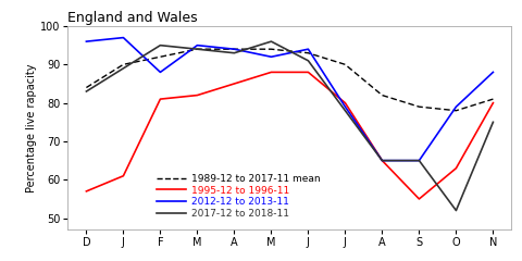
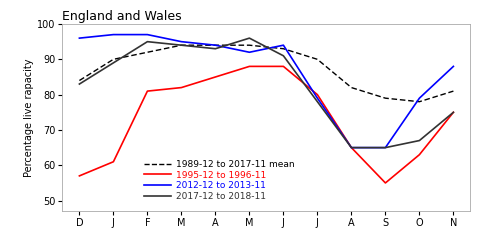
2012-12 to 2013-11/F: 88 -> 97
2017-12 to 2018-11/O: 52 -> 67
1995-12 to 1996-11/N: 80 -> 75
